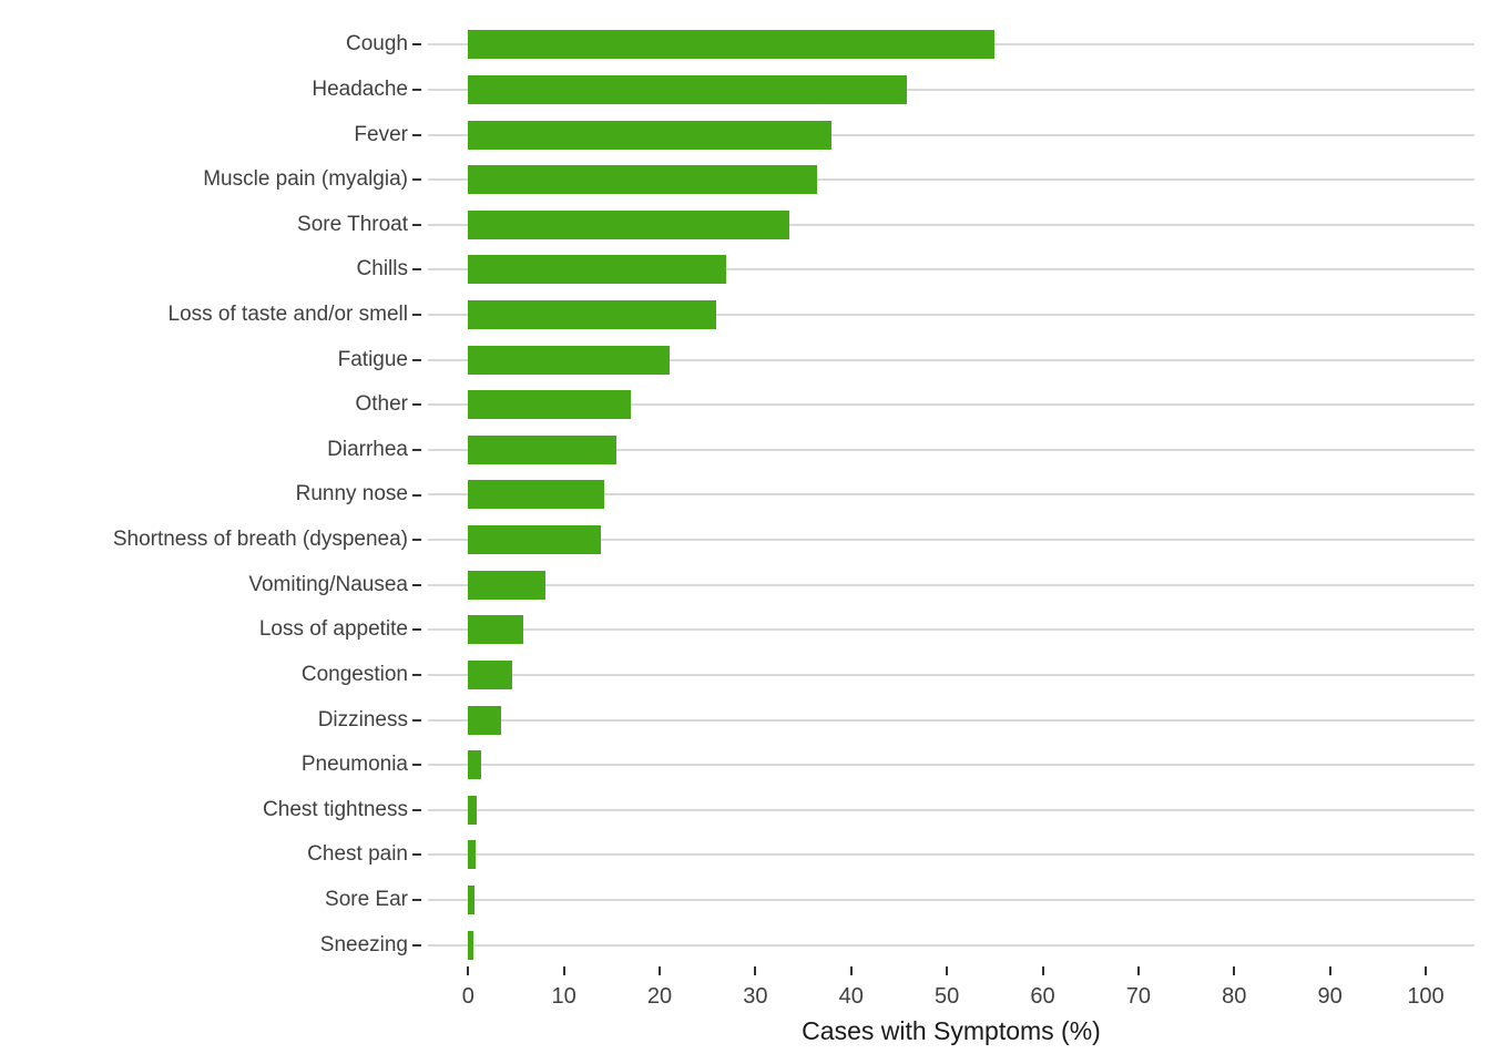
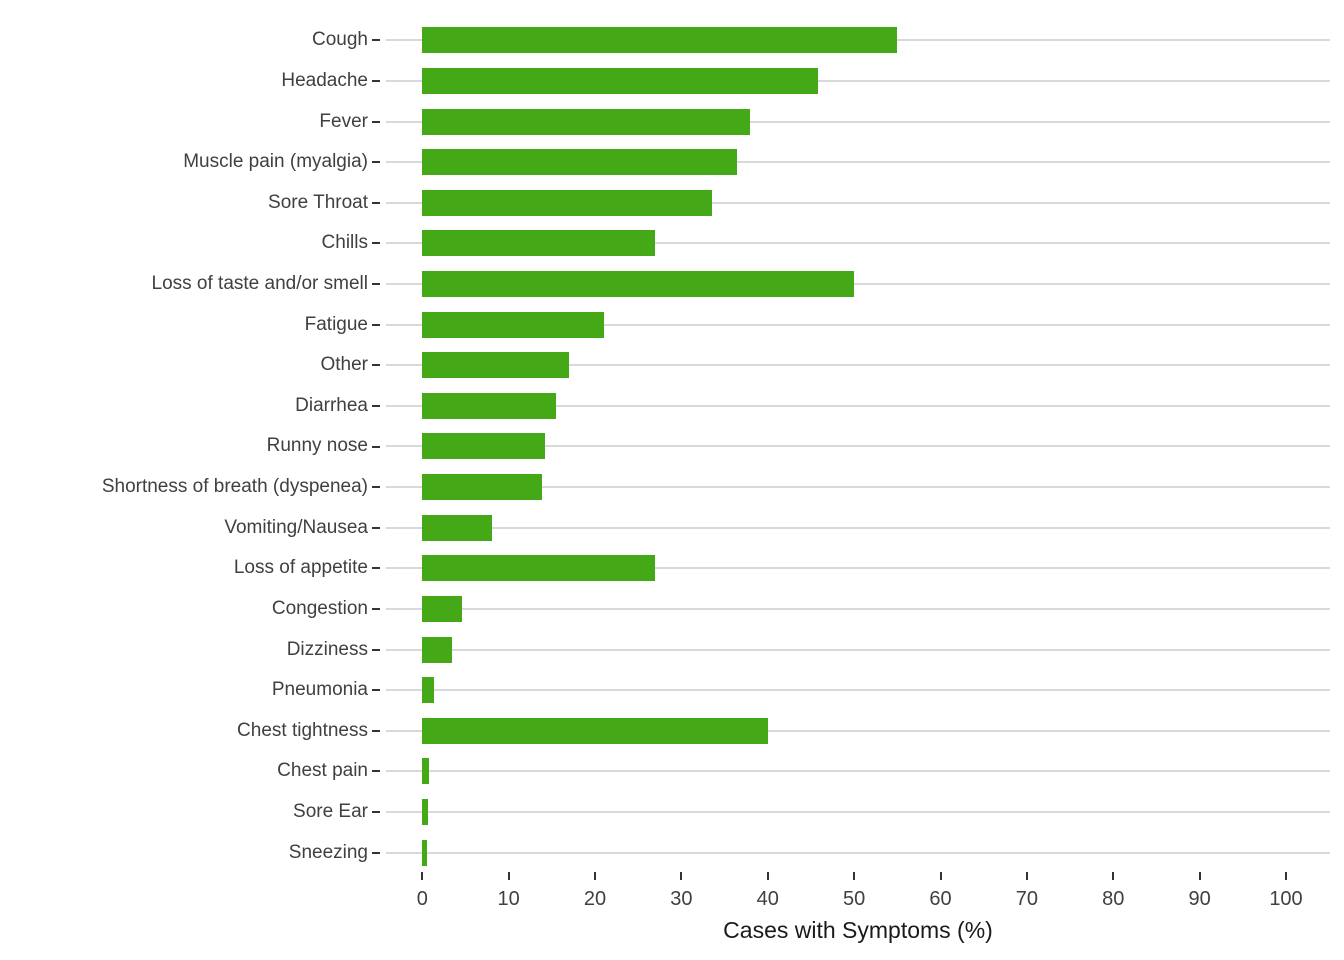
Loss of taste and/or smell: 26 -> 50
Loss of appetite: 6 -> 27
Chest tightness: 1 -> 40
